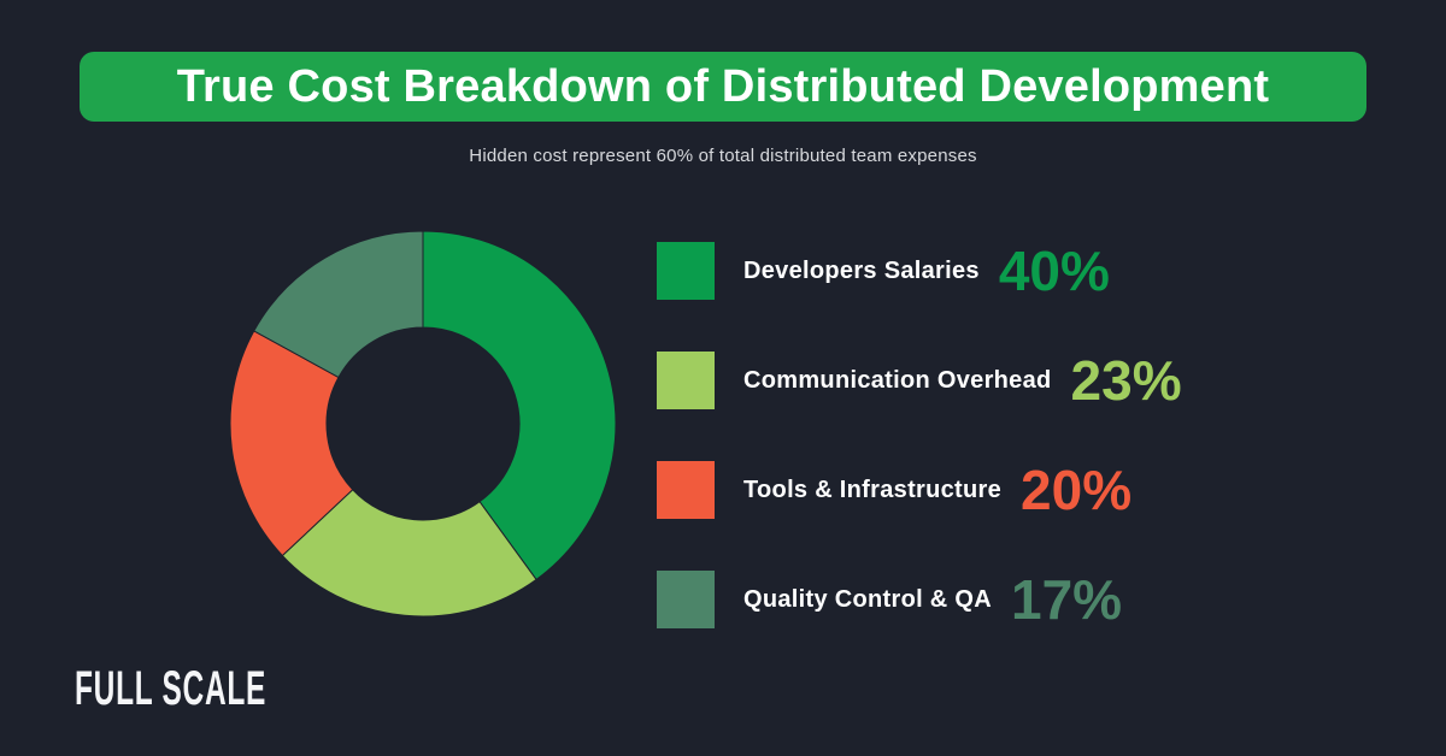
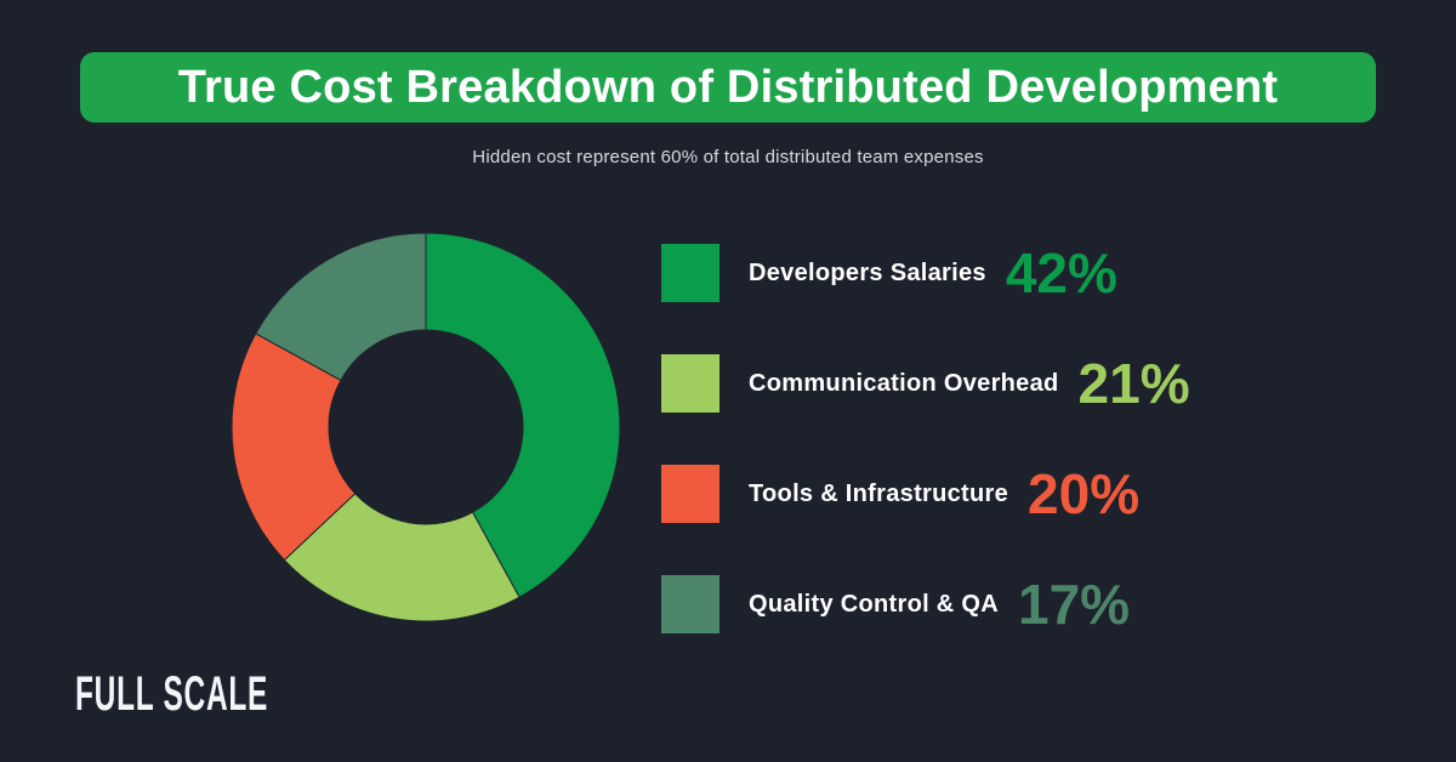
Developers Salaries: 40% -> 42%
Communication Overhead: 23% -> 21%
